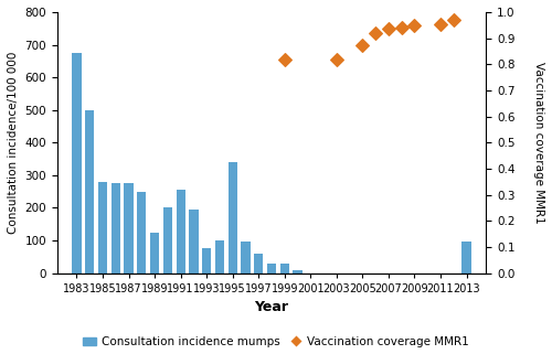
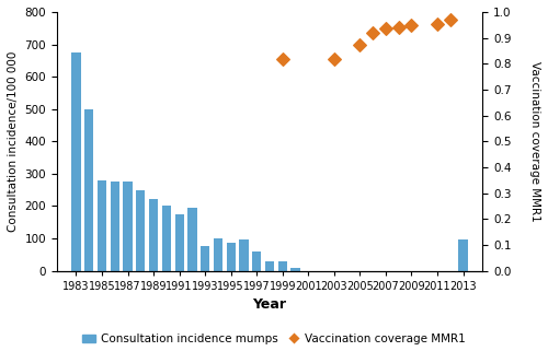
Consultation incidence mumps/1989: 125 -> 222
Consultation incidence mumps/1991: 255 -> 175
Consultation incidence mumps/1995: 340 -> 85
